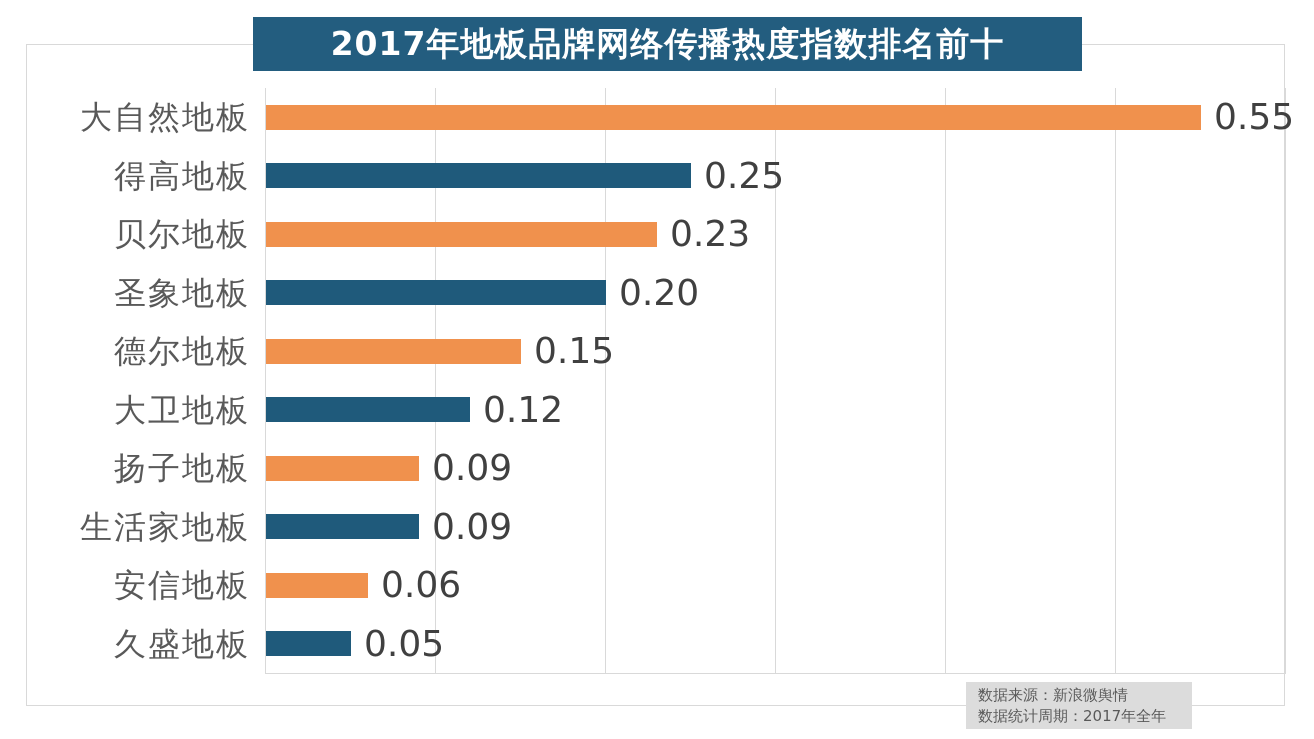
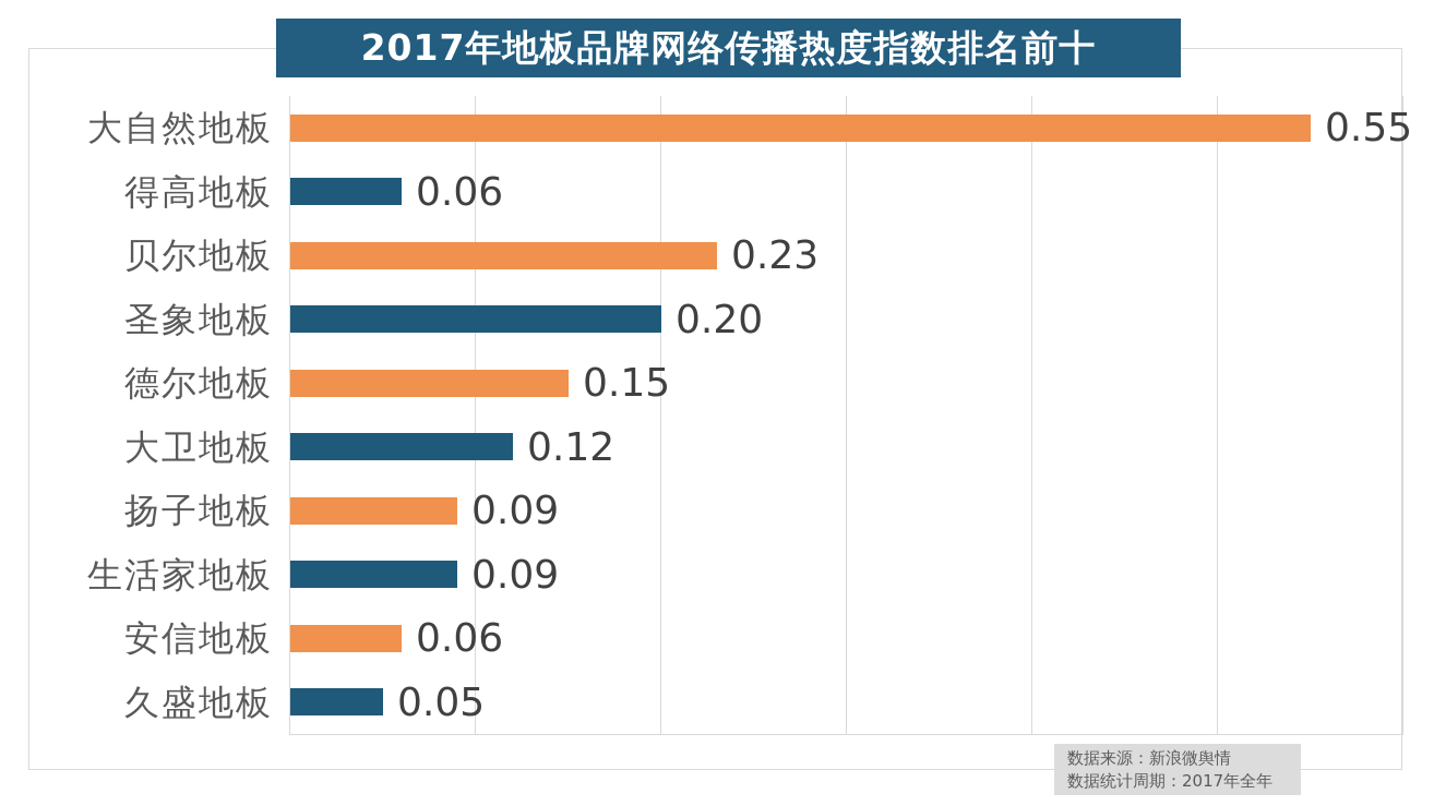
得高地板: 0.25 -> 0.06
